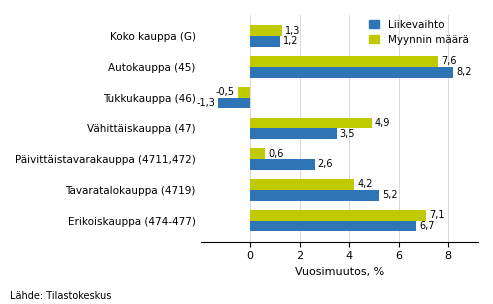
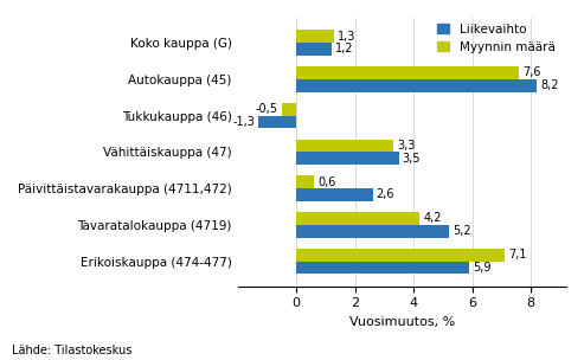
Myynnin määrä/Vähittäiskauppa (47): 4,9 -> 3,3
Liikevaihto/Erikoiskauppa (474-477): 6,7 -> 5,9
